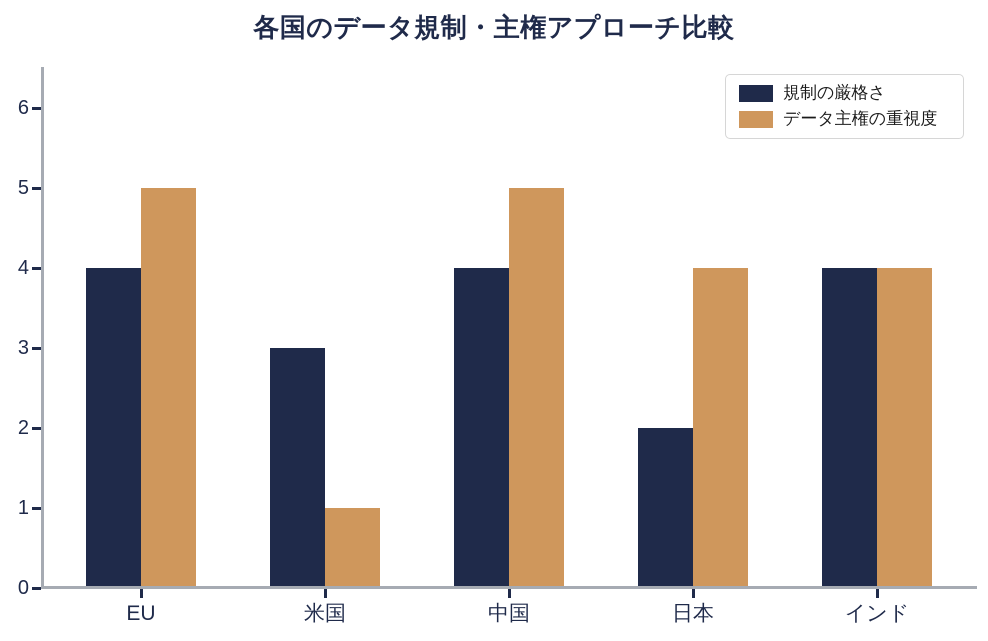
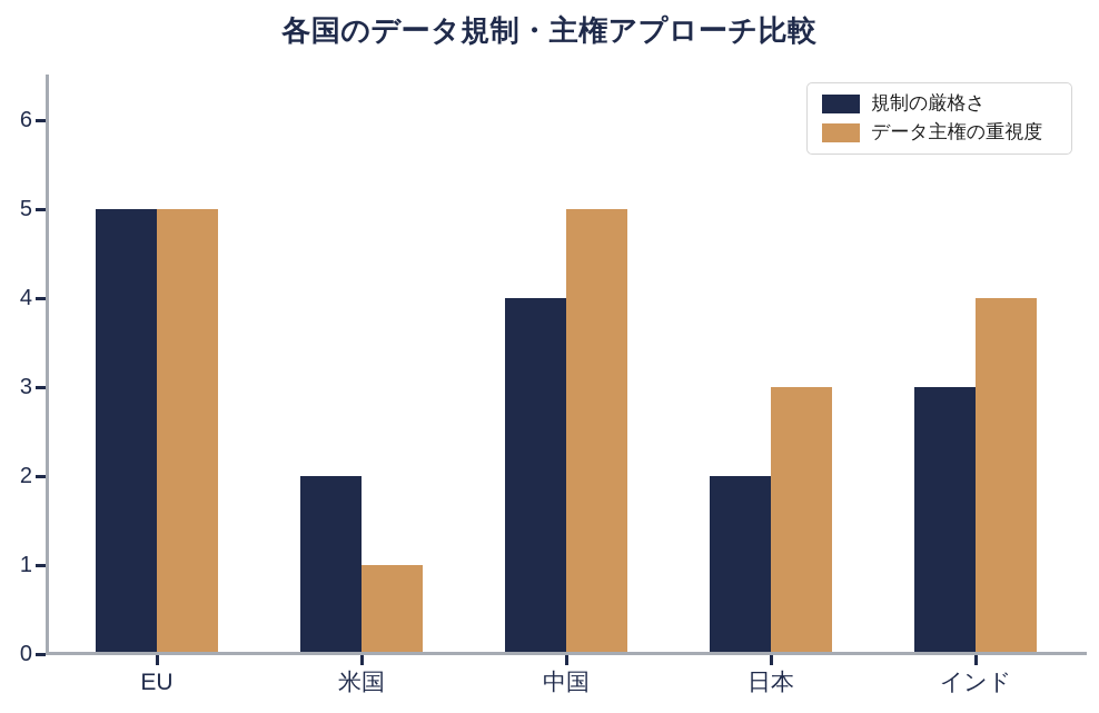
規制の厳格さ/EU: 4 -> 5
規制の厳格さ/米国: 3 -> 2
データ主権の重視度/日本: 4 -> 3
規制の厳格さ/インド: 4 -> 3
